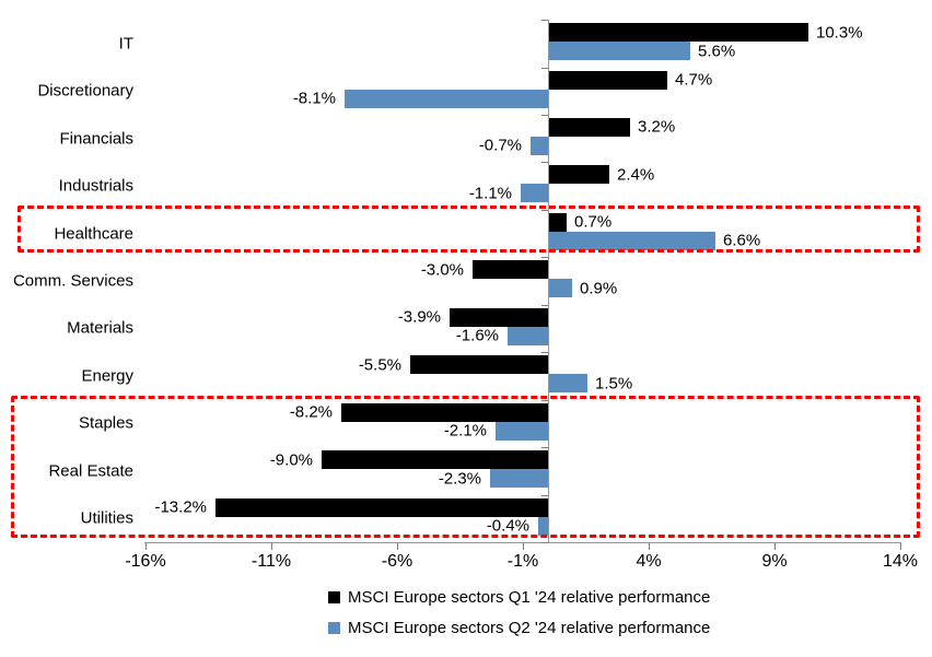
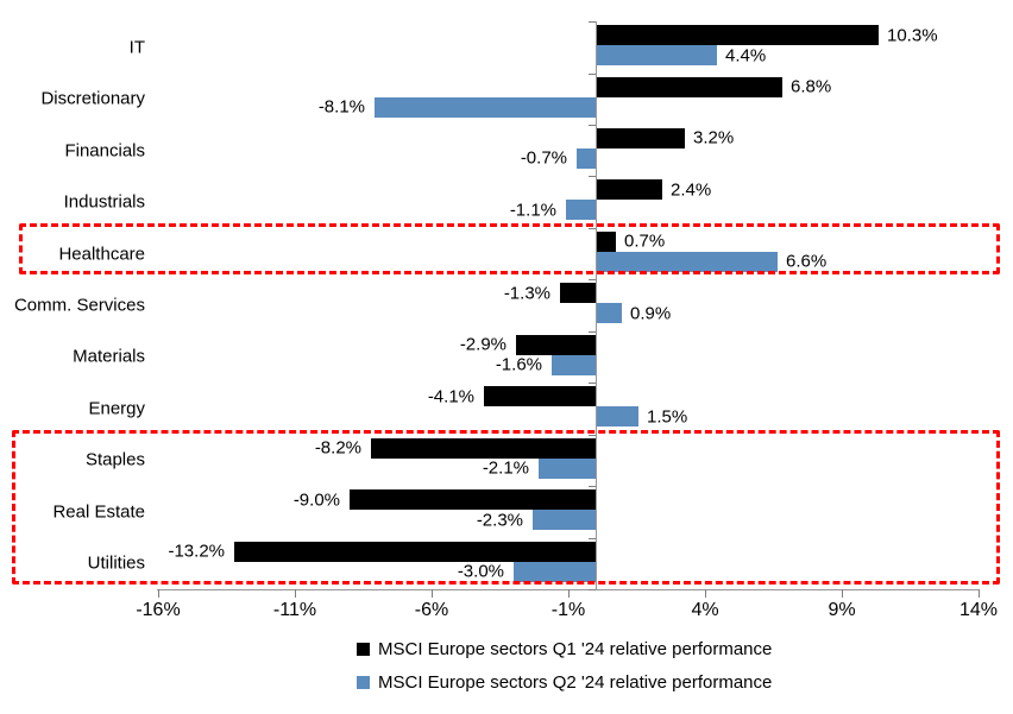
MSCI Europe sectors Q2 '24 relative performance/IT: 5.6% -> 4.4%
MSCI Europe sectors Q1 '24 relative performance/Discretionary: 4.7% -> 6.8%
MSCI Europe sectors Q1 '24 relative performance/Comm. Services: -3.0% -> -1.3%
MSCI Europe sectors Q1 '24 relative performance/Materials: -3.9% -> -2.9%
MSCI Europe sectors Q1 '24 relative performance/Energy: -5.5% -> -4.1%
MSCI Europe sectors Q2 '24 relative performance/Utilities: -0.4% -> -3.0%
